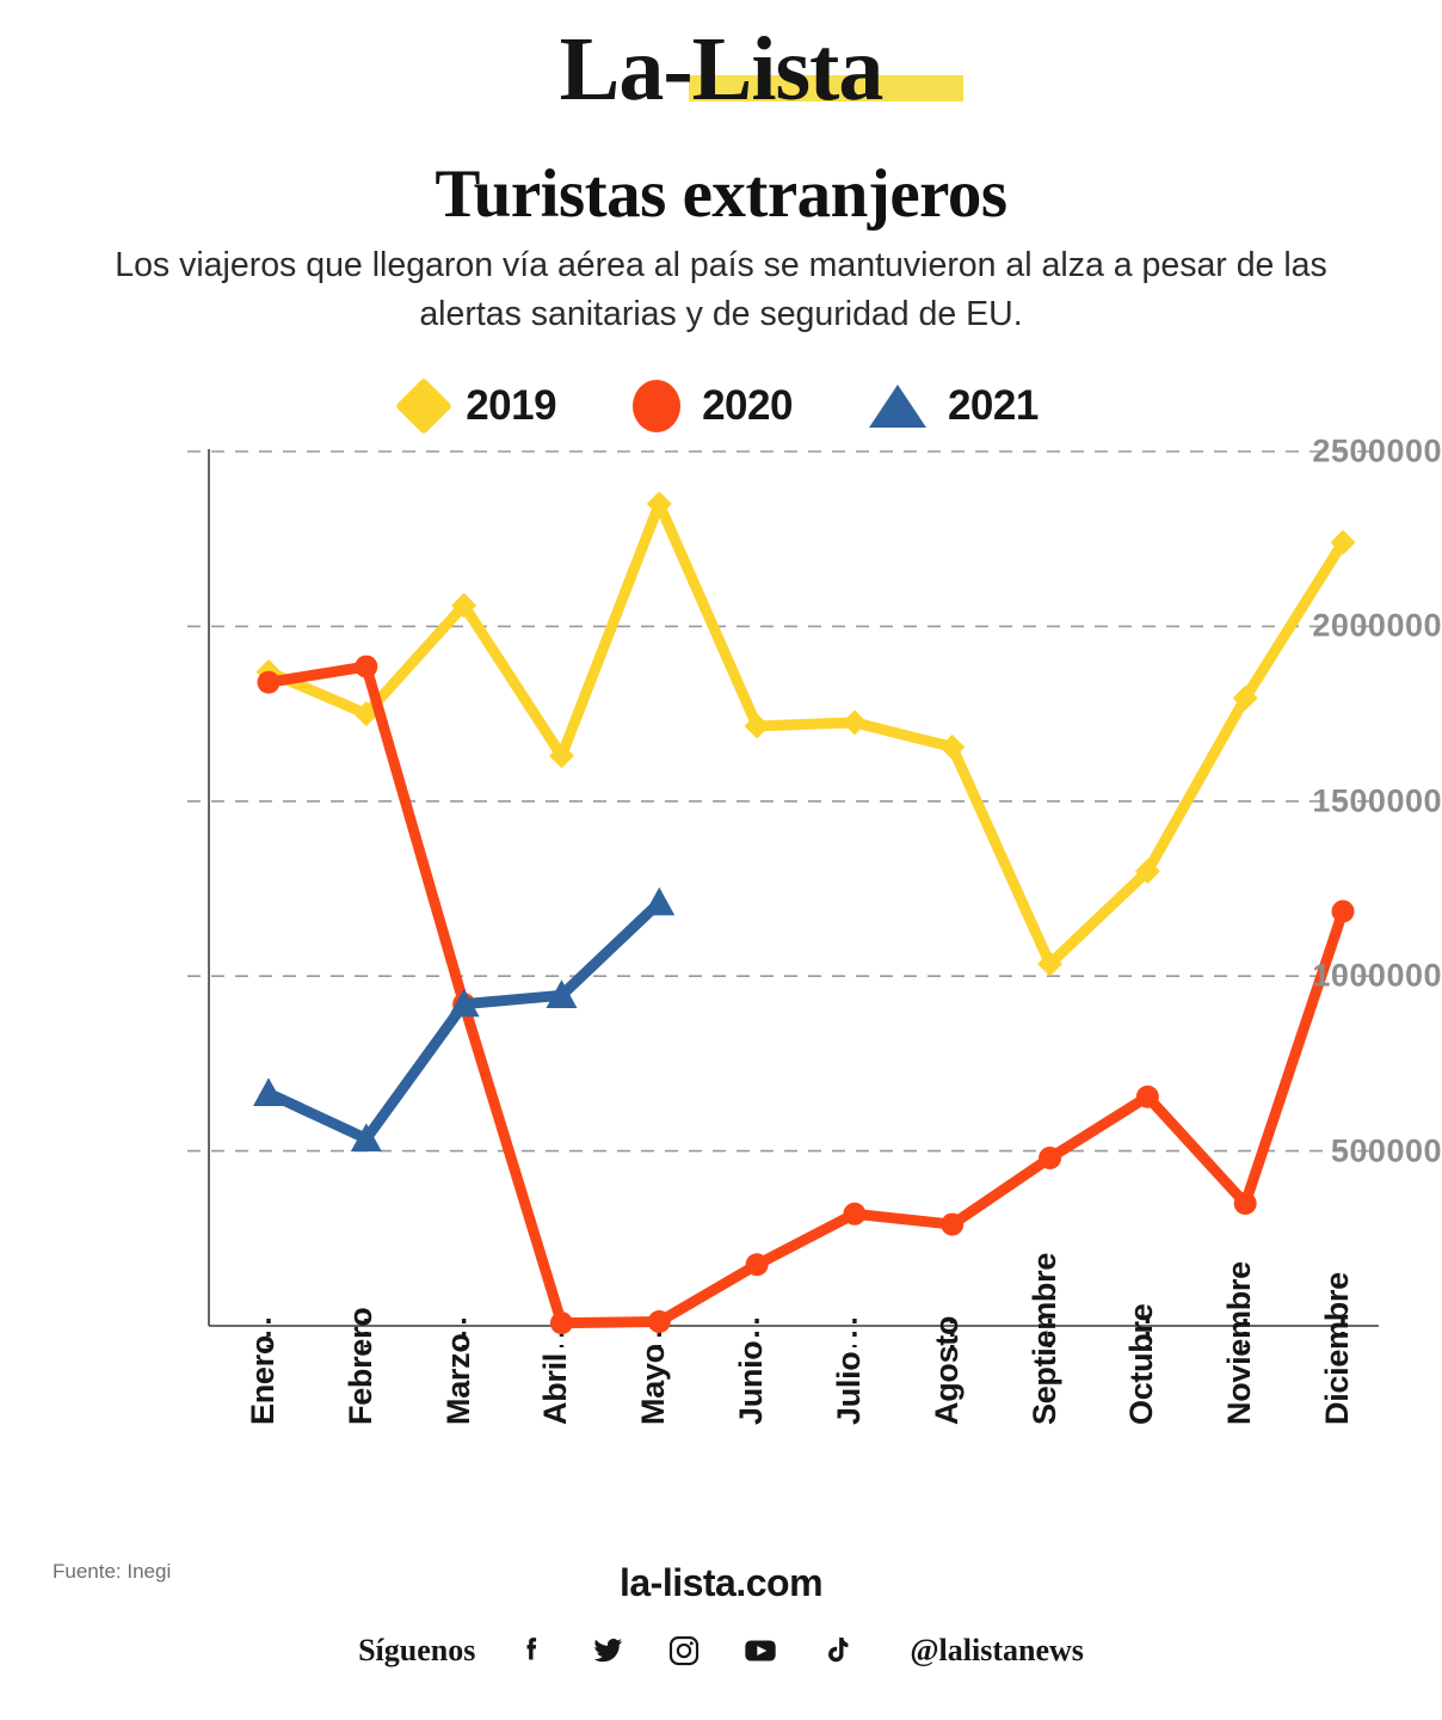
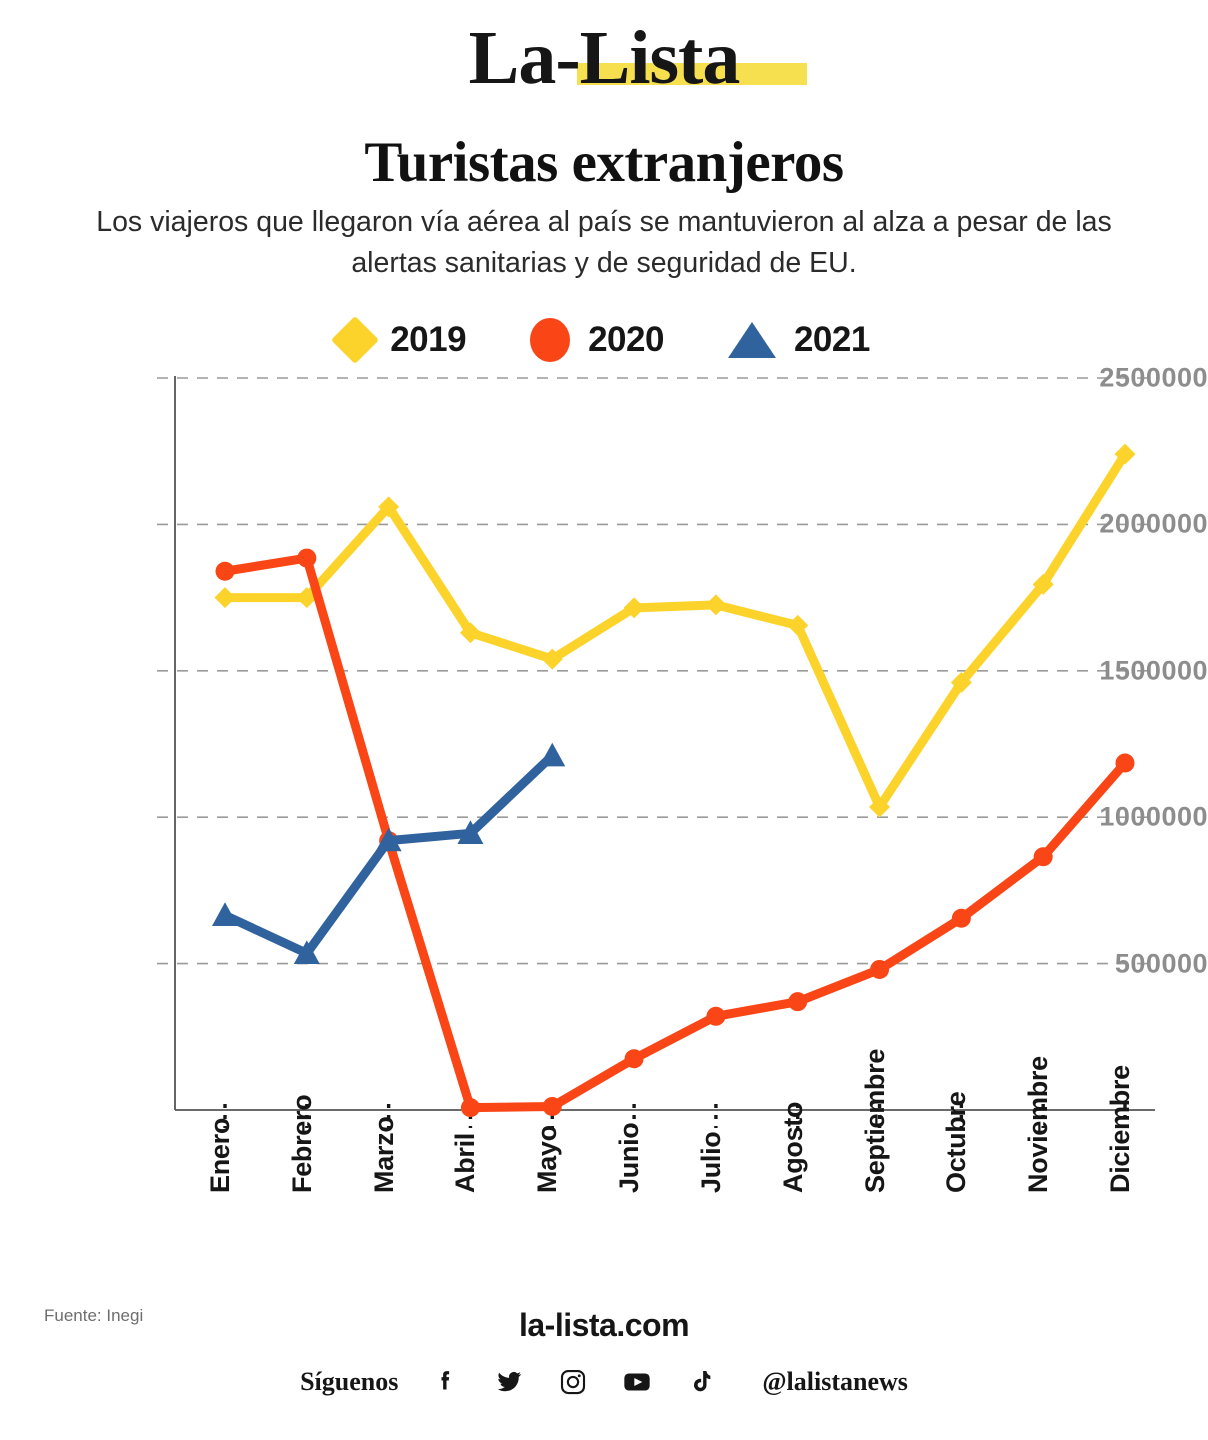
2019/Enero: 1870000 -> 1750000
2019/Mayo: 2350000 -> 1540000
2020/Agosto: 290000 -> 370000
2019/Octubre: 1300000 -> 1460000
2020/Noviembre: 350000 -> 860000
